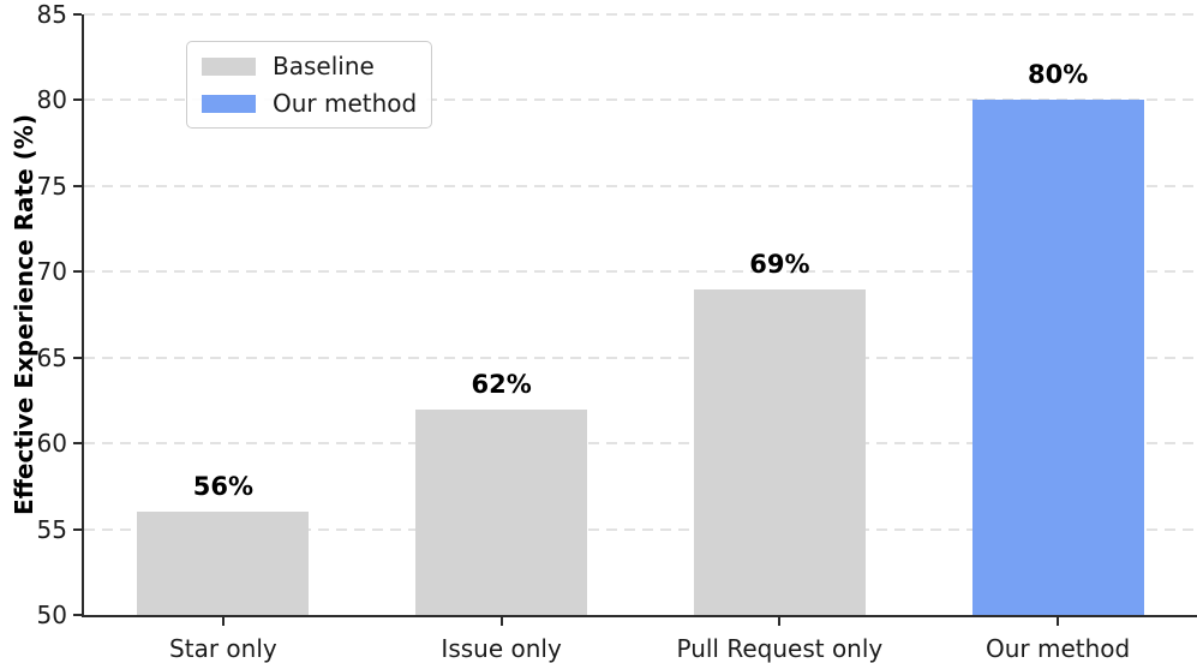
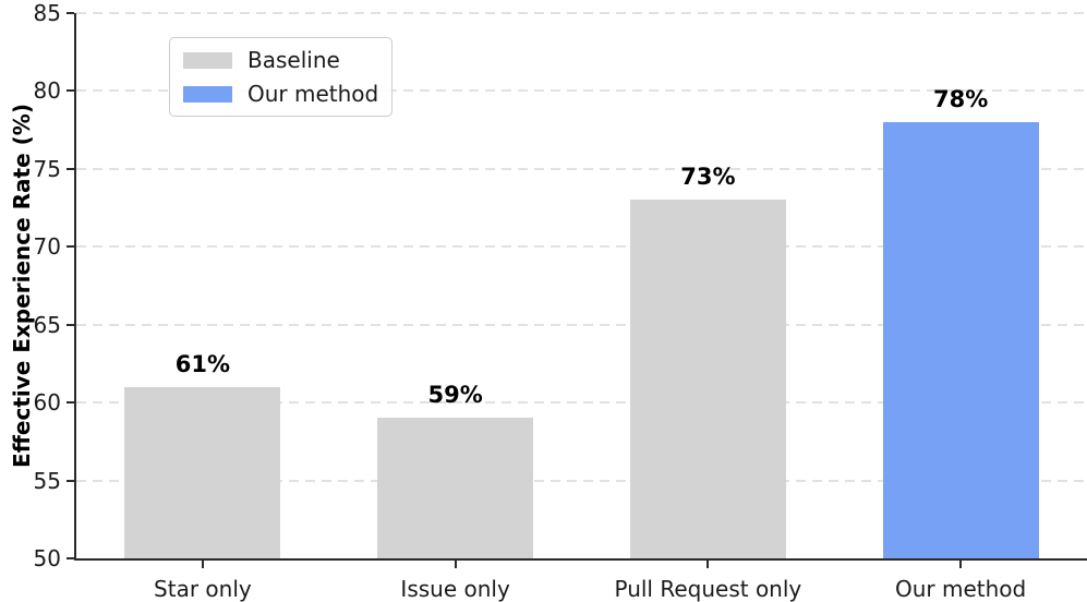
Star only: 56% -> 61%
Issue only: 62% -> 59%
Pull Request only: 69% -> 73%
Our method: 80% -> 78%
